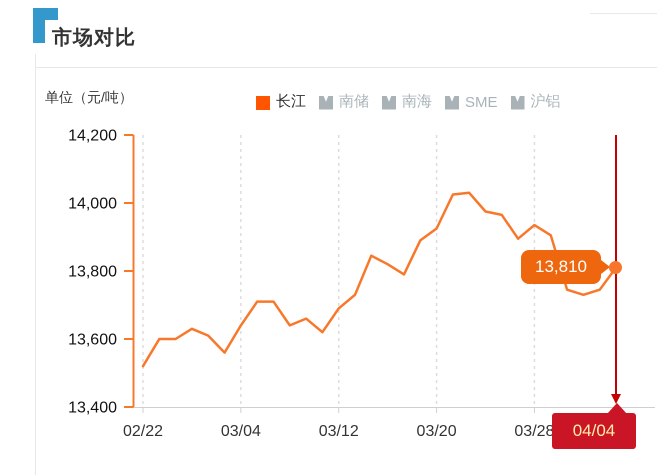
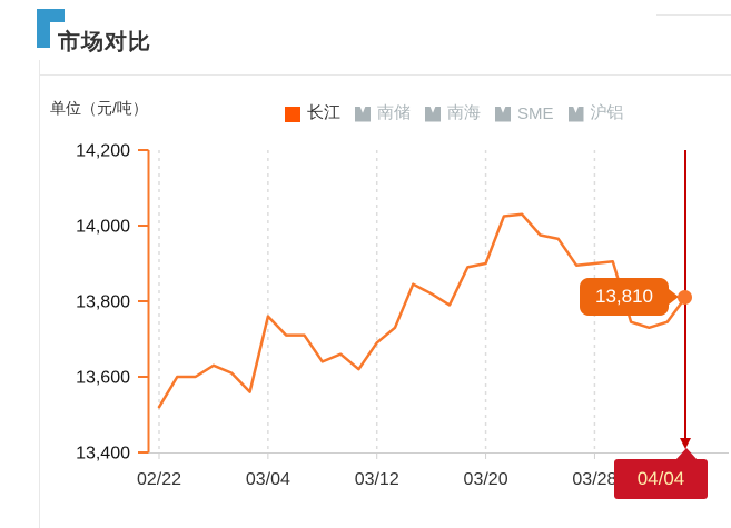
03/04: 13640 -> 13760
03/20: 13920 -> 13900
03/28: 13940 -> 13900
